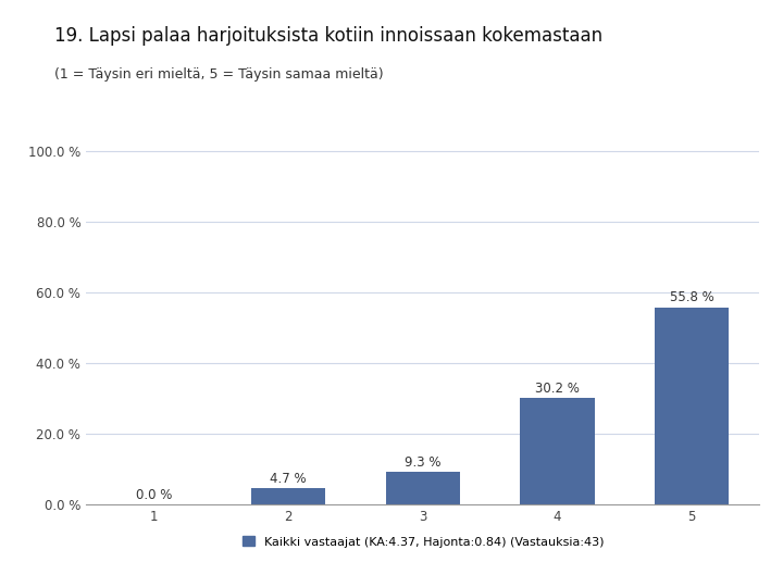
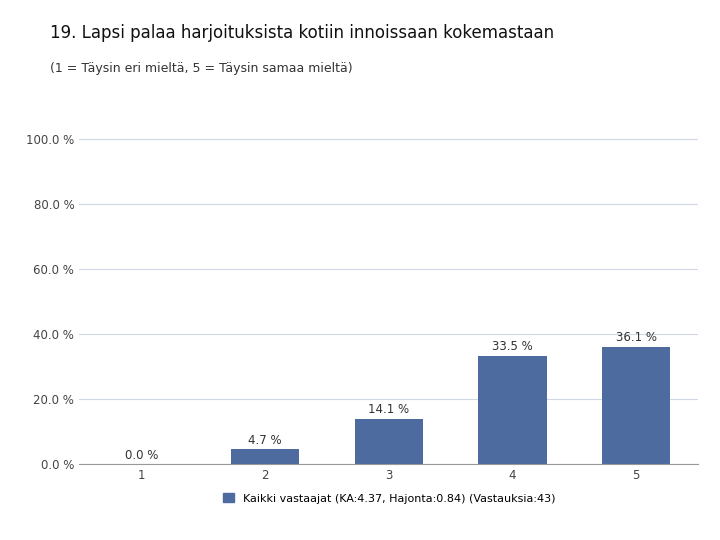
3: 9.3 -> 14.1
4: 30.2 -> 33.5
5: 55.8 -> 36.1
